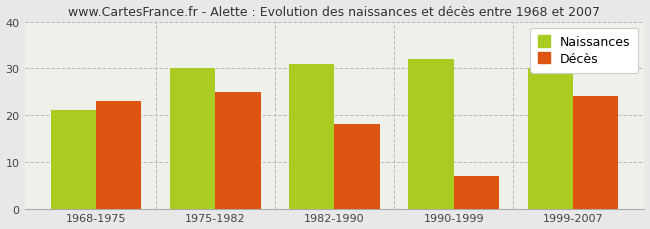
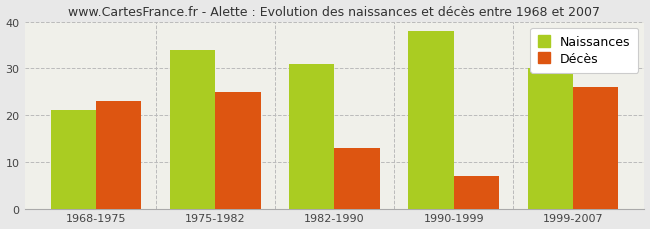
Naissances/1975-1982: 30 -> 34
Décès/1982-1990: 18 -> 13
Naissances/1990-1999: 32 -> 38
Décès/1999-2007: 24 -> 26
